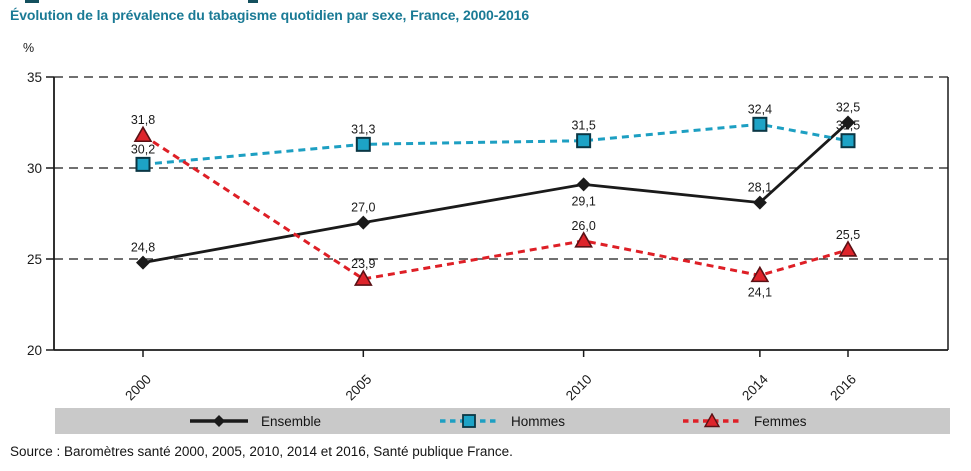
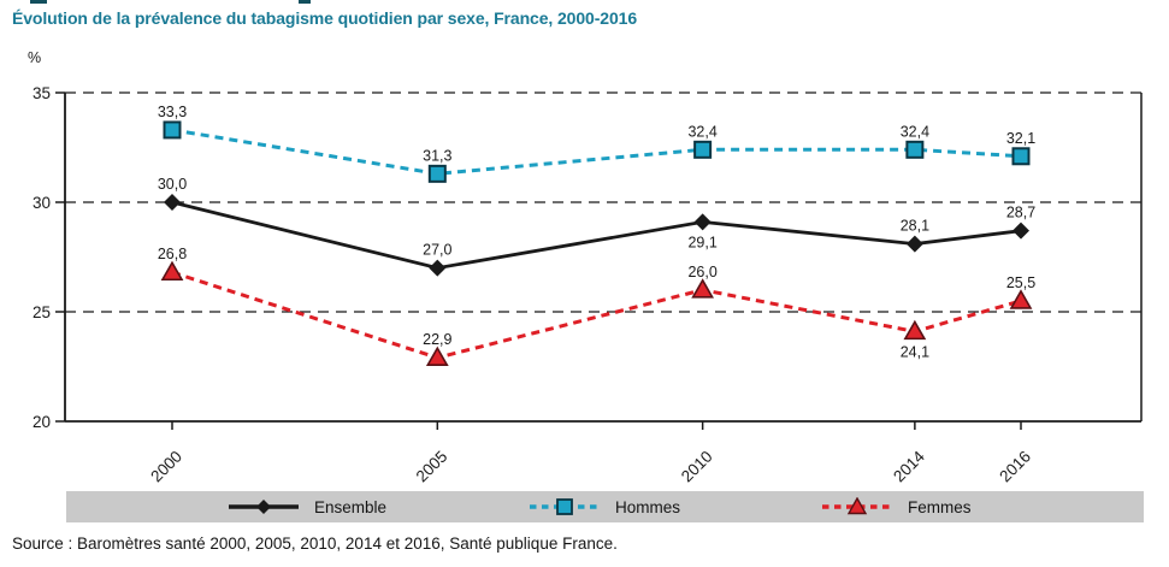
Ensemble/2000: 24,8 -> 30,0
Hommes/2000: 30,2 -> 33,3
Femmes/2000: 31,8 -> 26,8
Femmes/2005: 23,9 -> 22,9
Hommes/2010: 31,5 -> 32,4
Ensemble/2016: 32,5 -> 28,7
Hommes/2016: 31,5 -> 32,1
